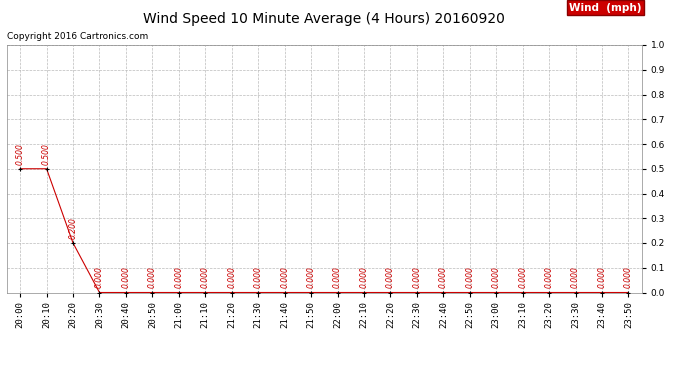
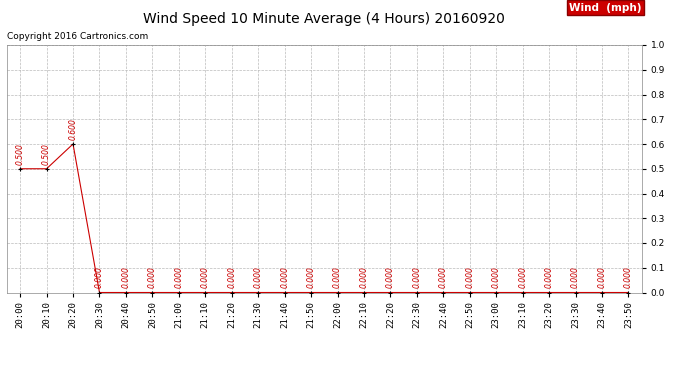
20:20: 0.200 -> 0.600
